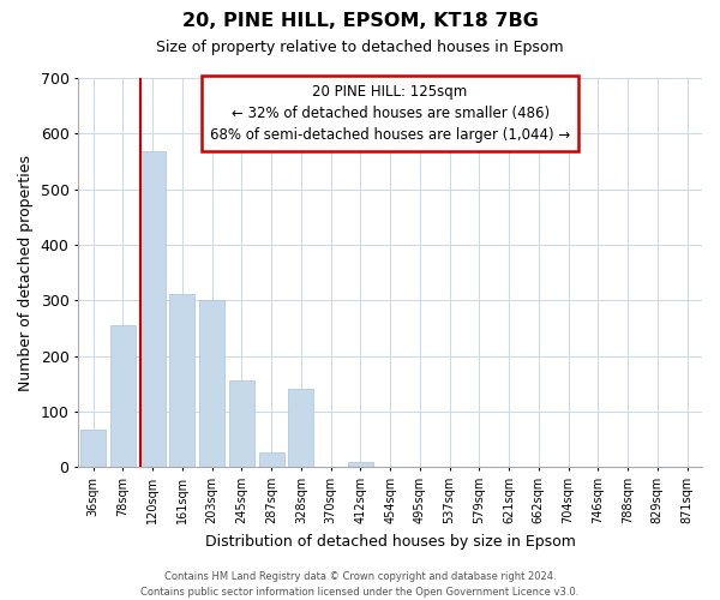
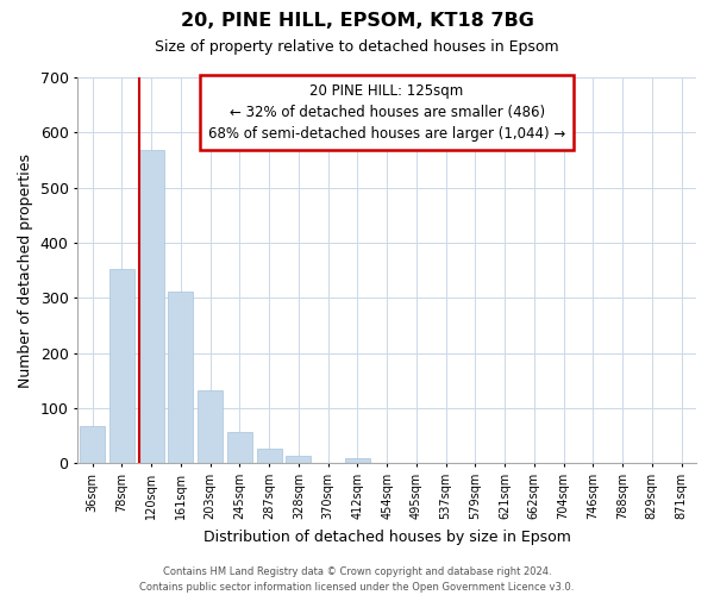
78sqm: 255 -> 353
203sqm: 300 -> 132
245sqm: 155 -> 57
328sqm: 140 -> 14
